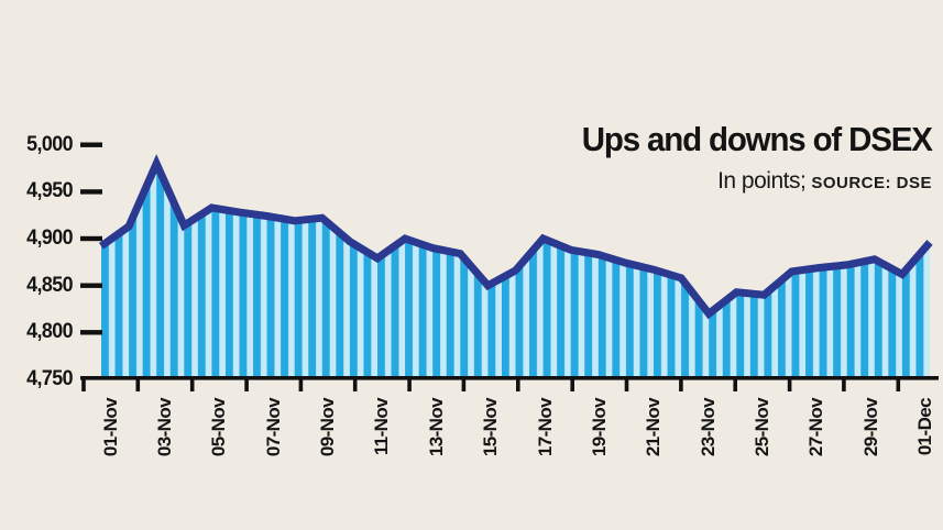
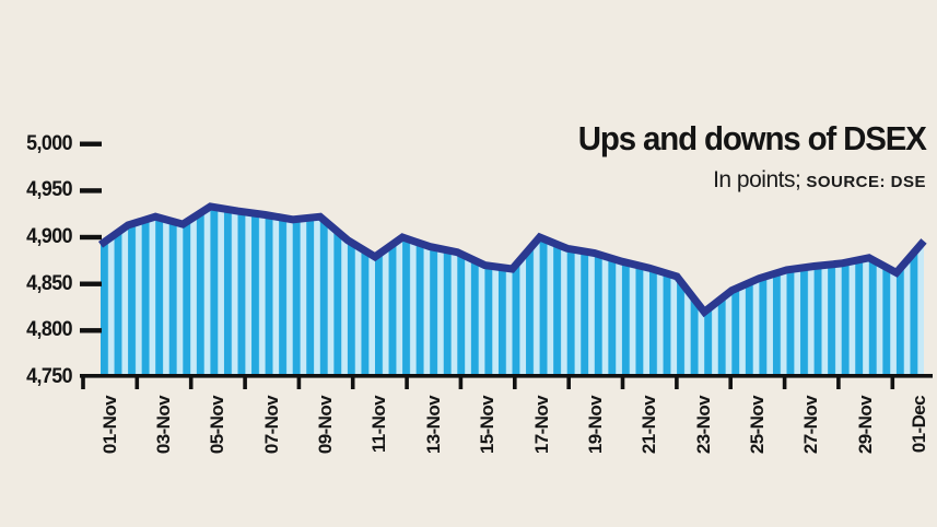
03-Nov: 4980 -> 4920
15-Nov: 4850 -> 4870
25-Nov: 4840 -> 4860
